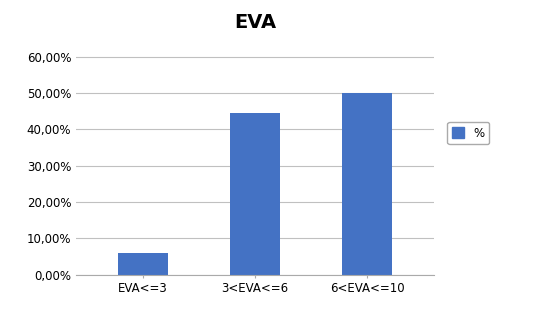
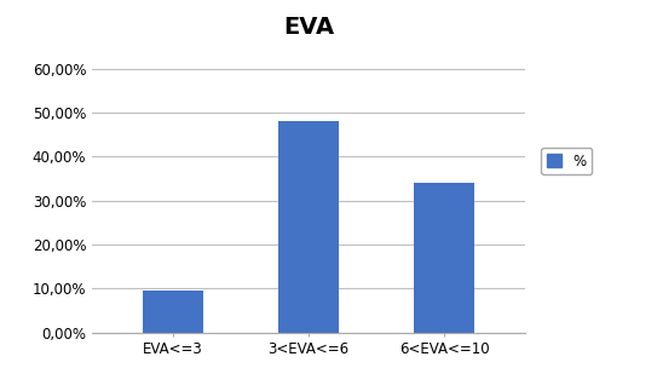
EVA<=3: 6,0% -> 9,5%
3<EVA<=6: 44,4% -> 48,0%
6<EVA<=10: 50,0% -> 34,0%
